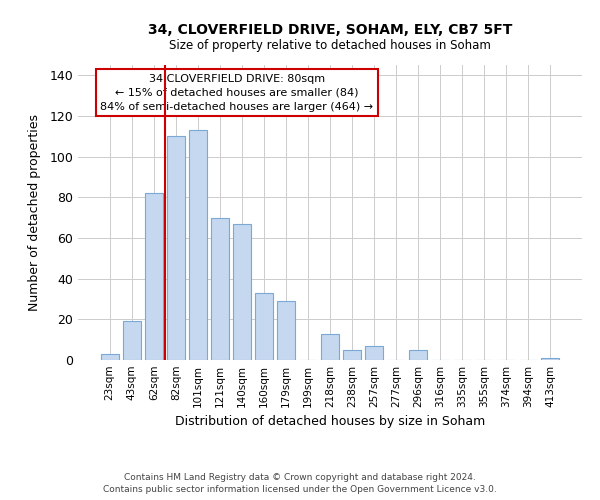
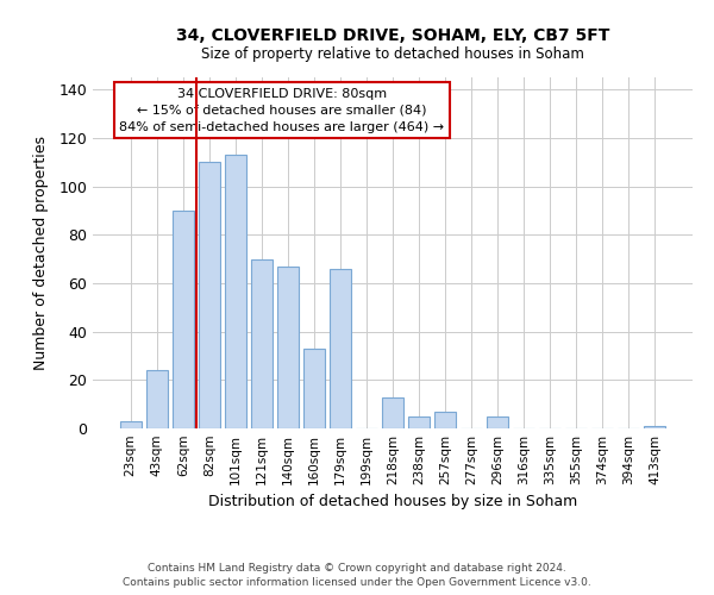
43sqm: 19 -> 24
62sqm: 82 -> 90
179sqm: 29 -> 66
